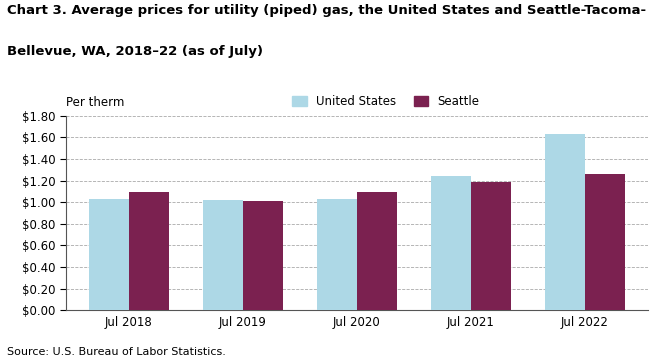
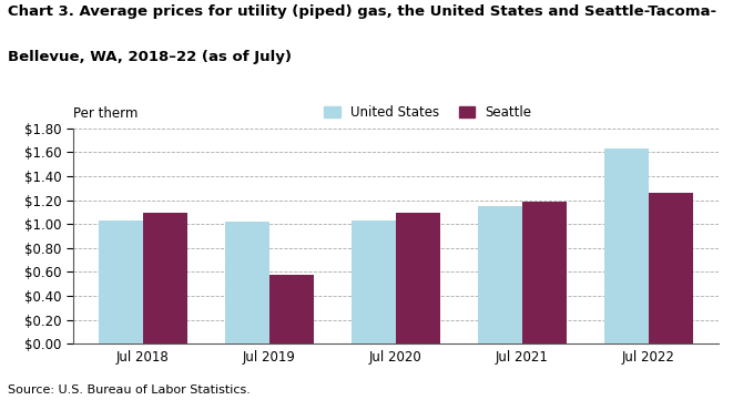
Seattle/Jul 2019: $1.01 -> $0.58
United States/Jul 2021: $1.24 -> $1.15
